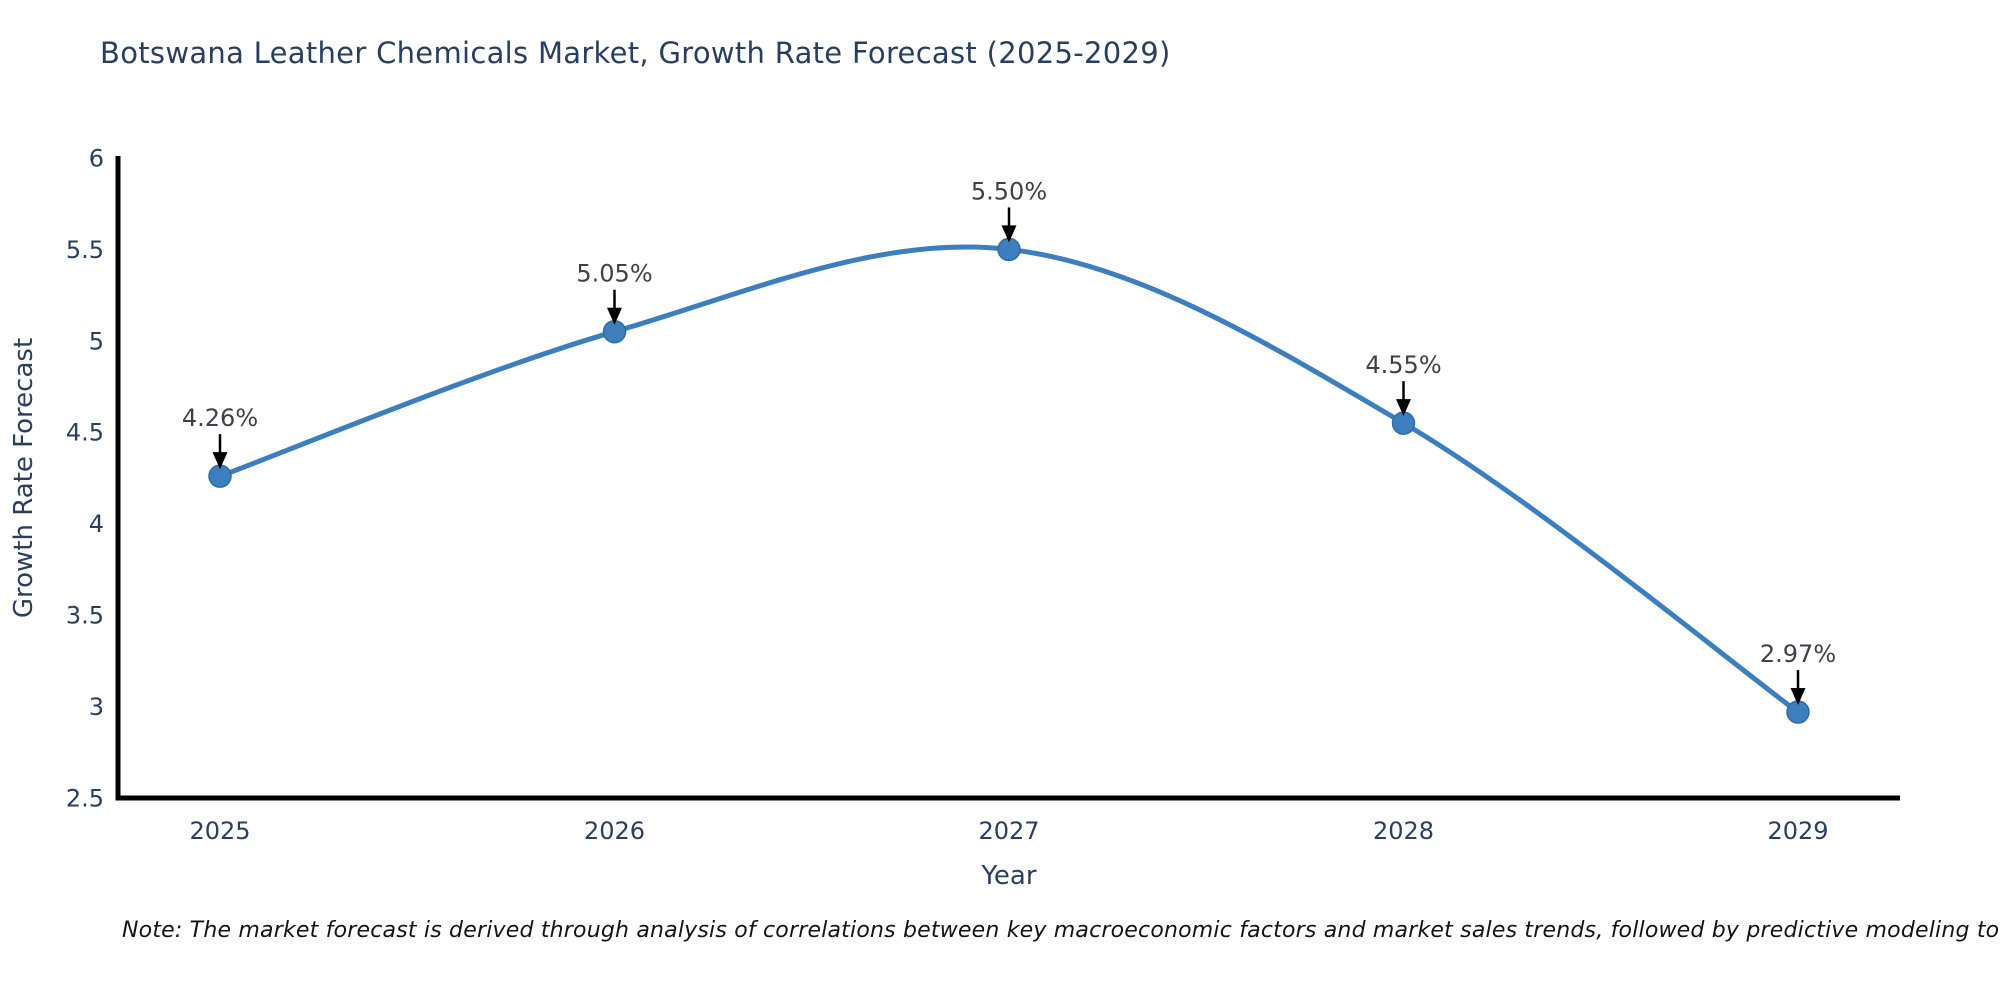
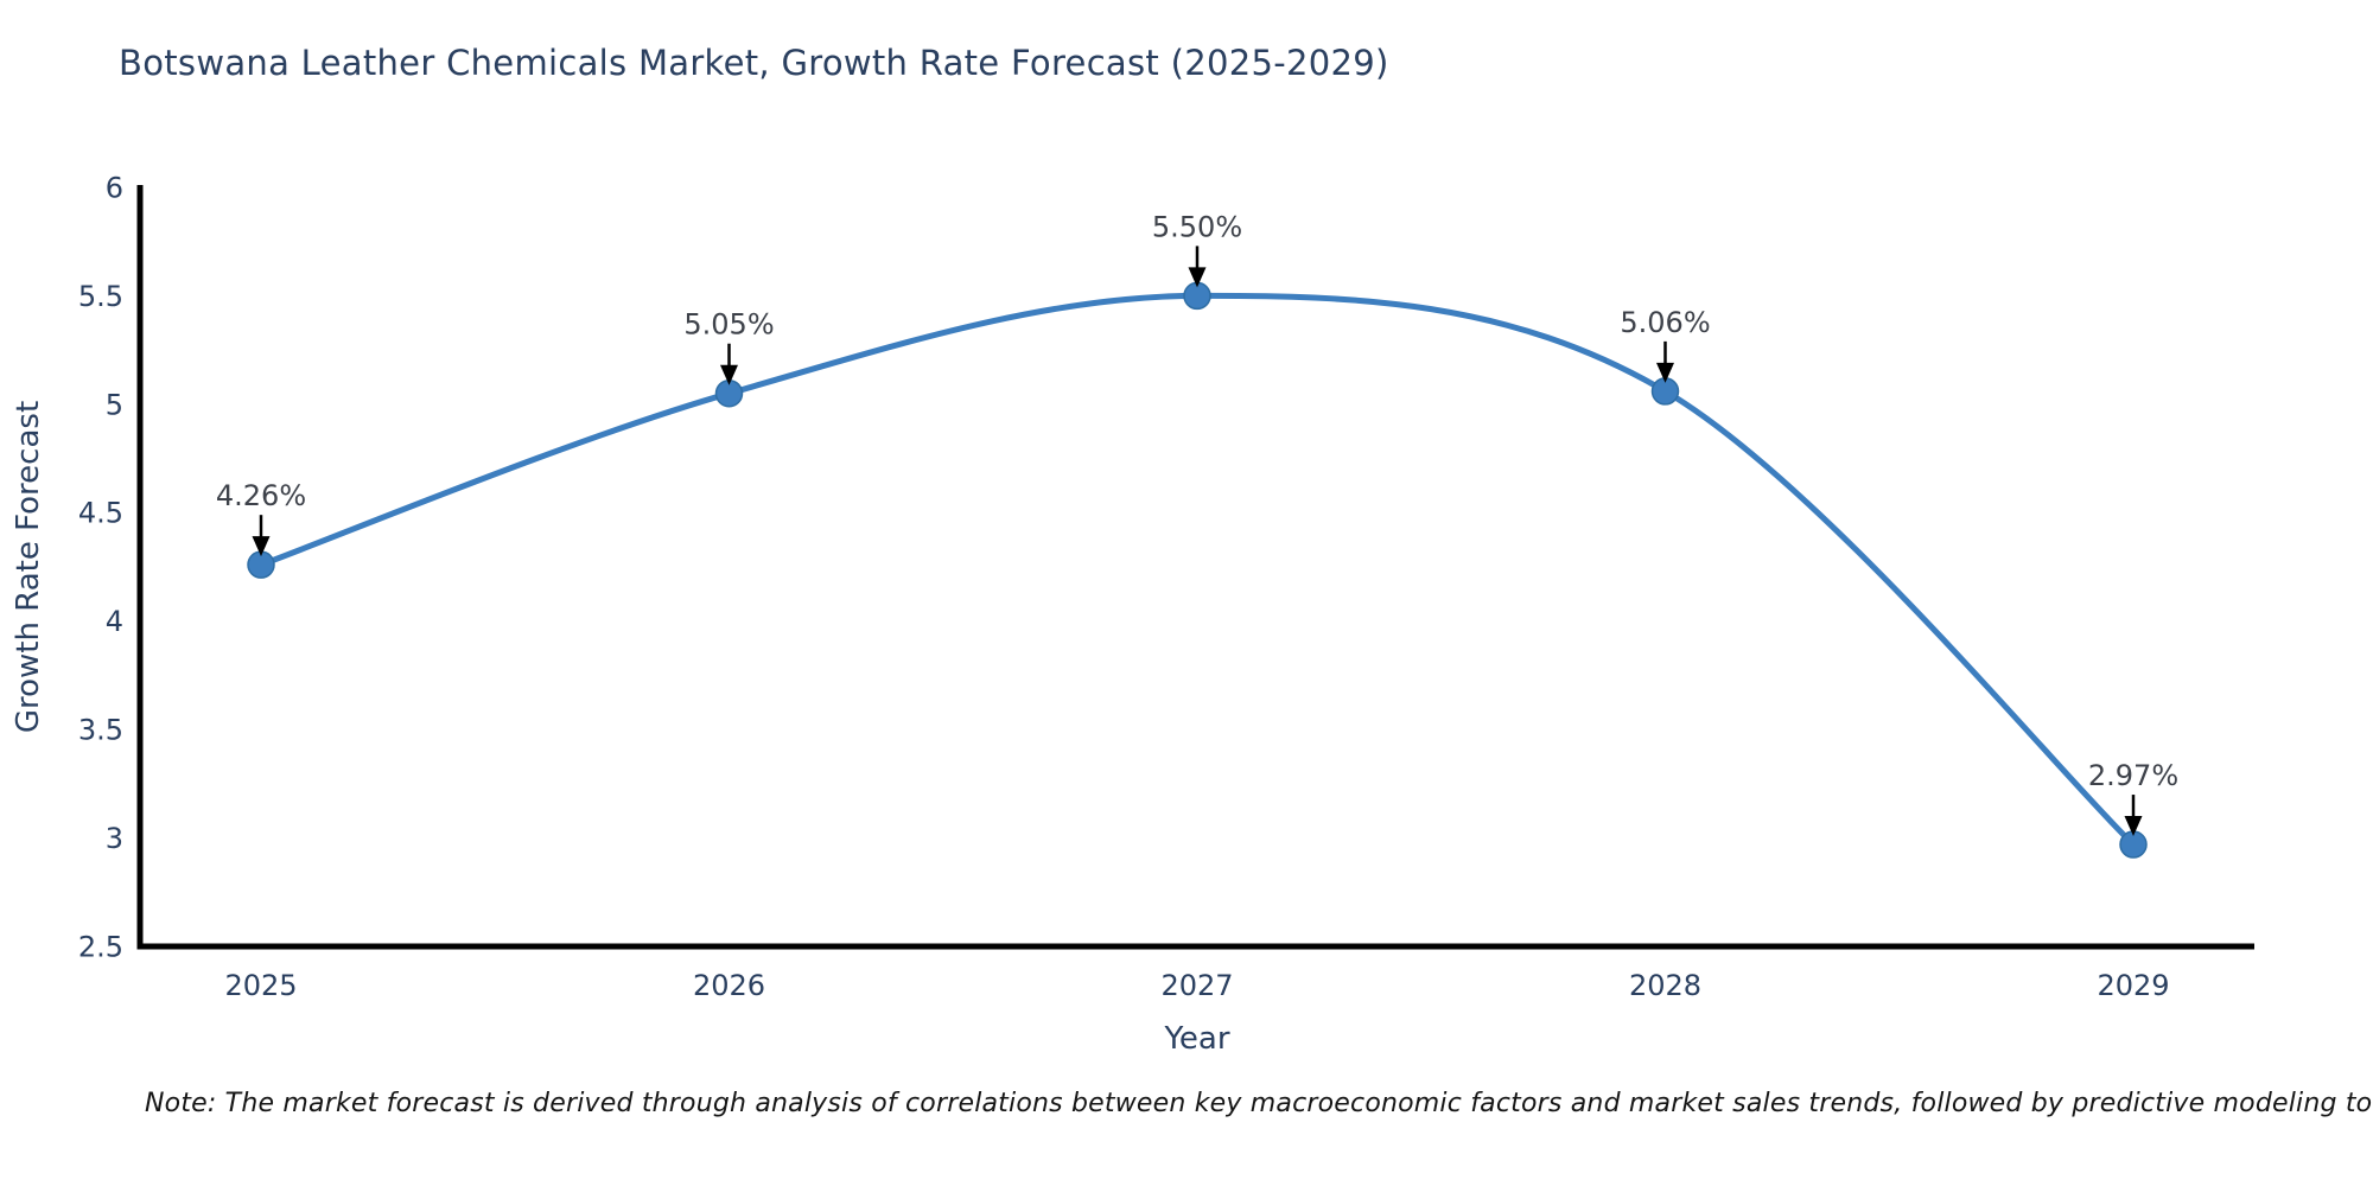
2028: 4.55% -> 5.06%
